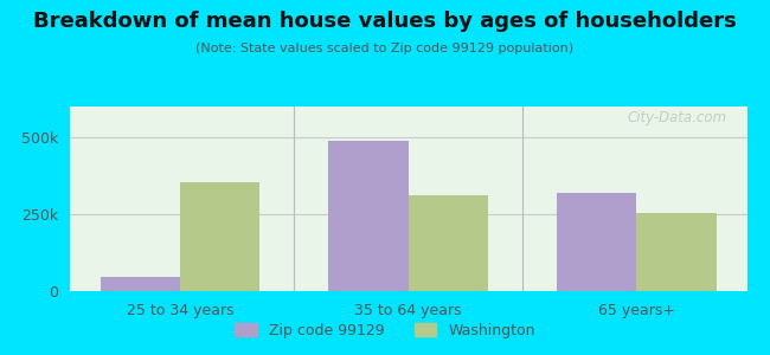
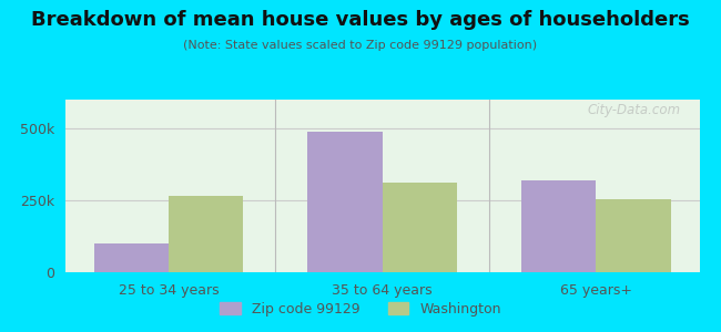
Zip code 99129/25 to 34 years: 45k -> 100k
Washington/25 to 34 years: 355k -> 265k
